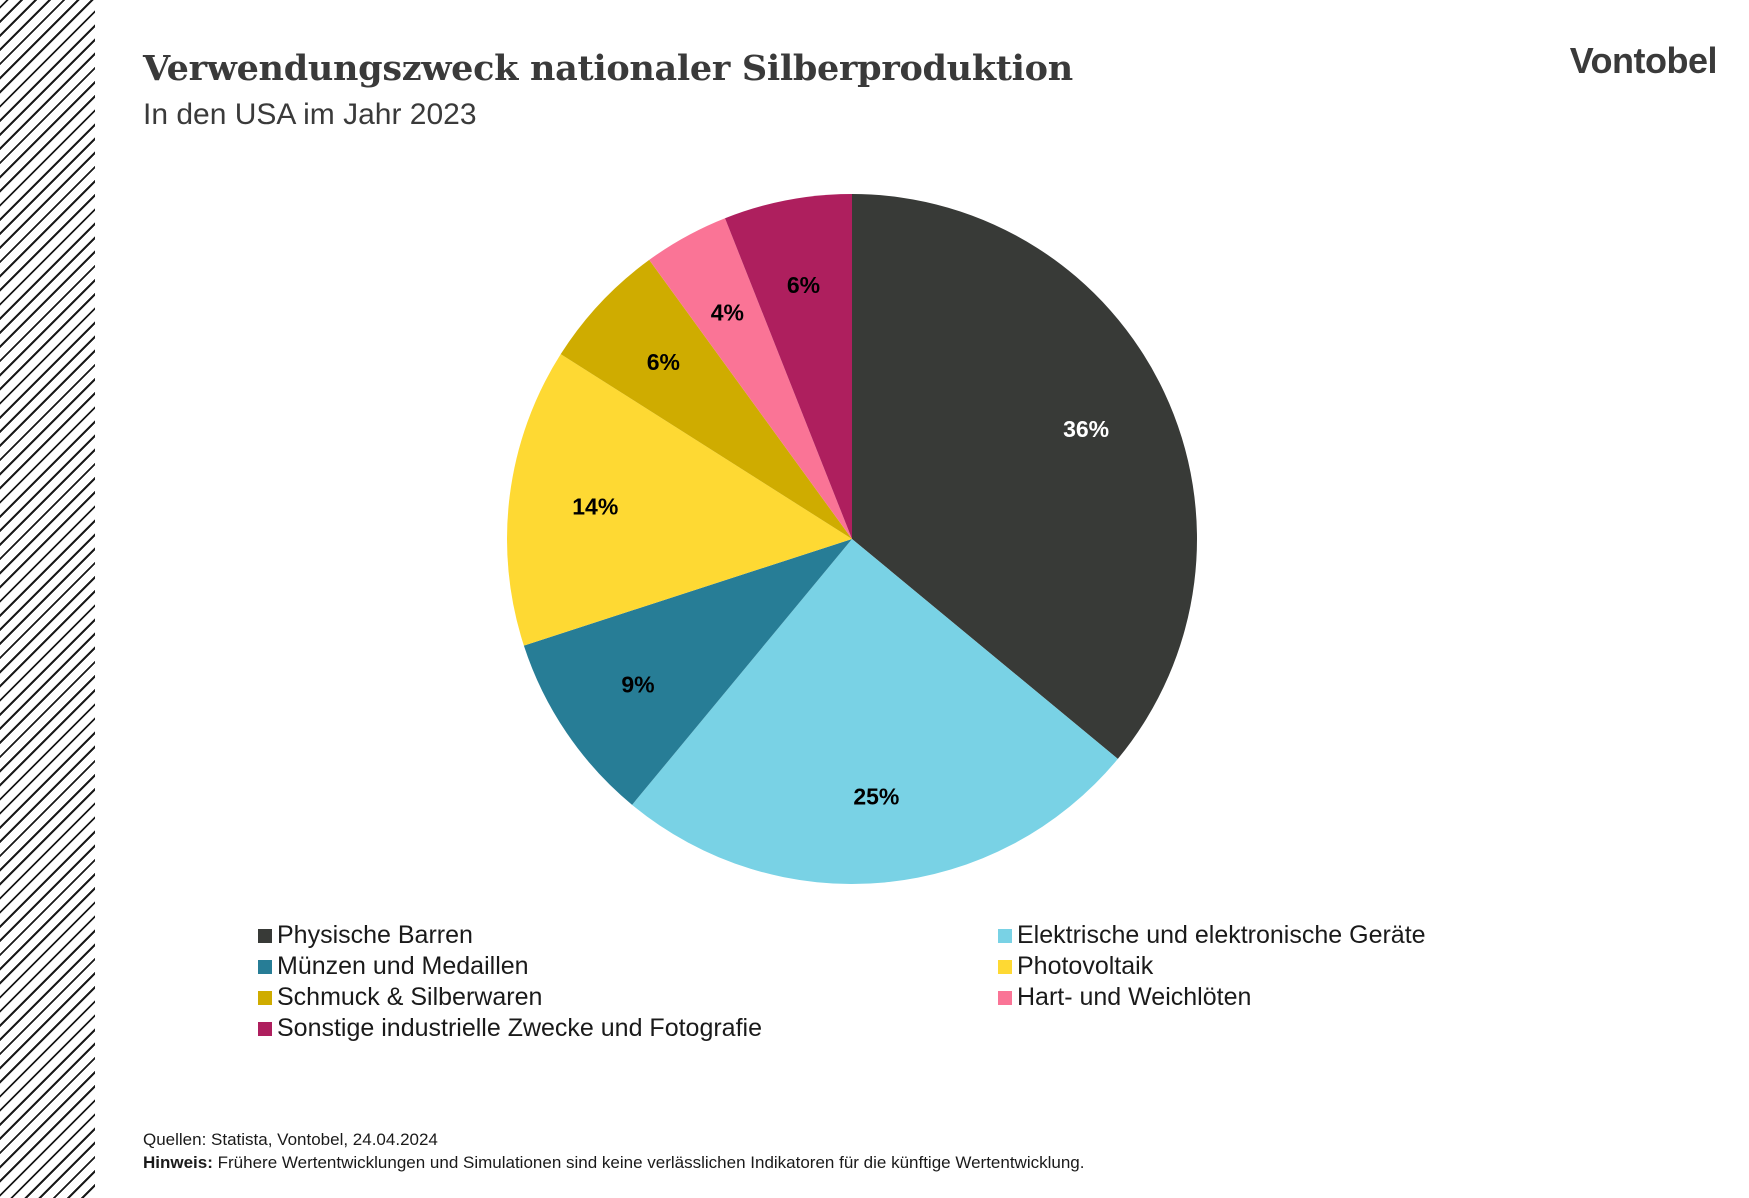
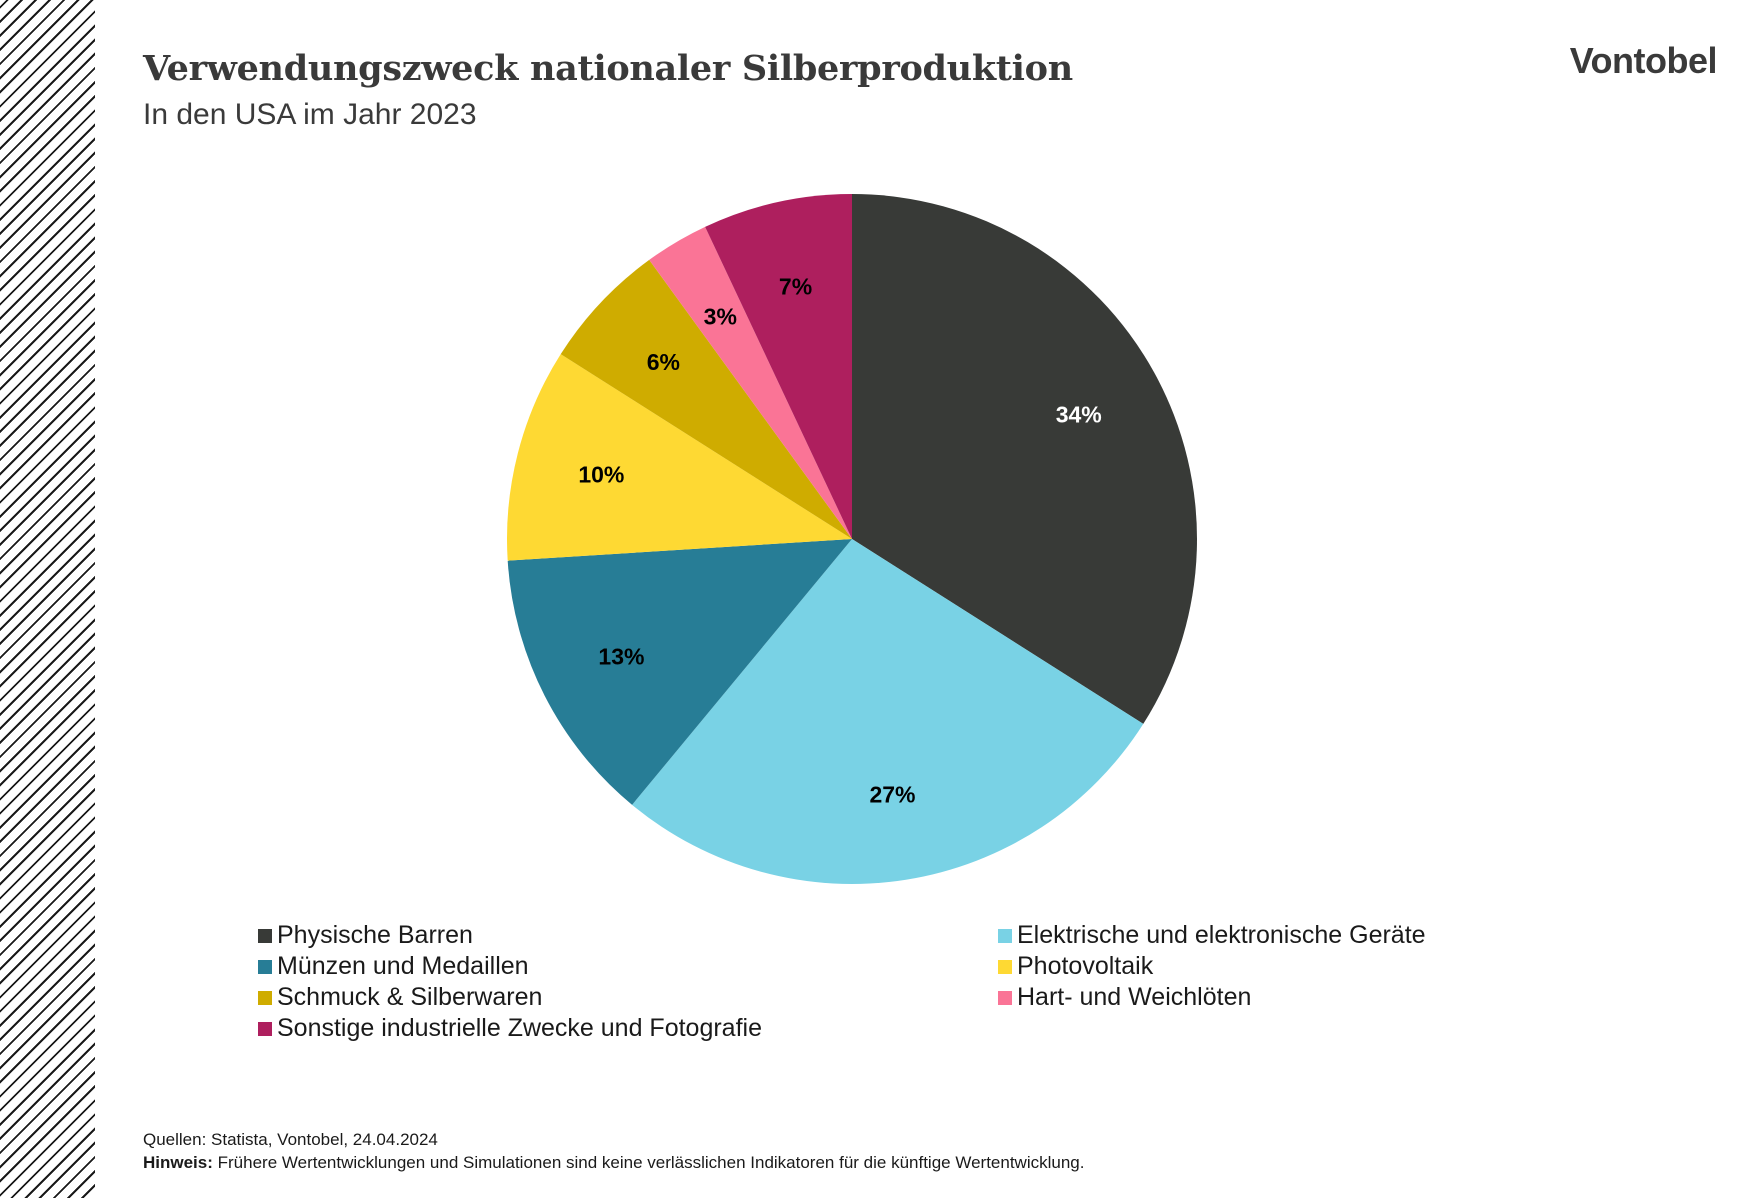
Physische Barren: 36% -> 34%
Elektrische und elektronische Geräte: 25% -> 27%
Münzen und Medaillen: 9% -> 13%
Photovoltaik: 14% -> 10%
Hart- und Weichlöten: 4% -> 3%
Sonstige industrielle Zwecke und Fotografie: 6% -> 7%
